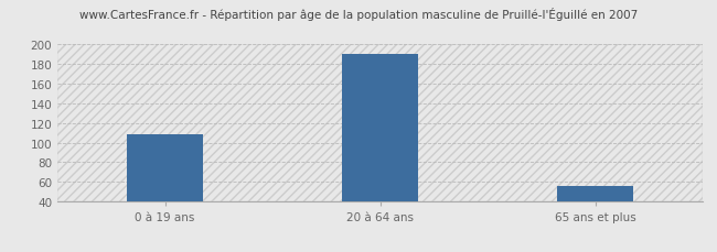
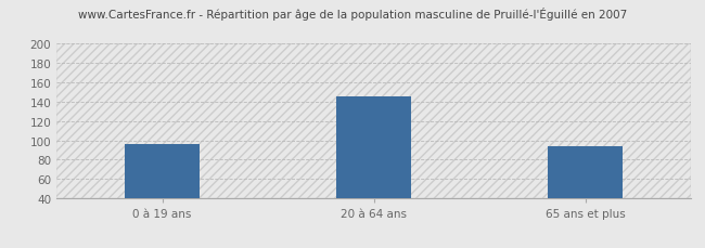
0 à 19 ans: 109 -> 96
20 à 64 ans: 190 -> 146
65 ans et plus: 56 -> 94
